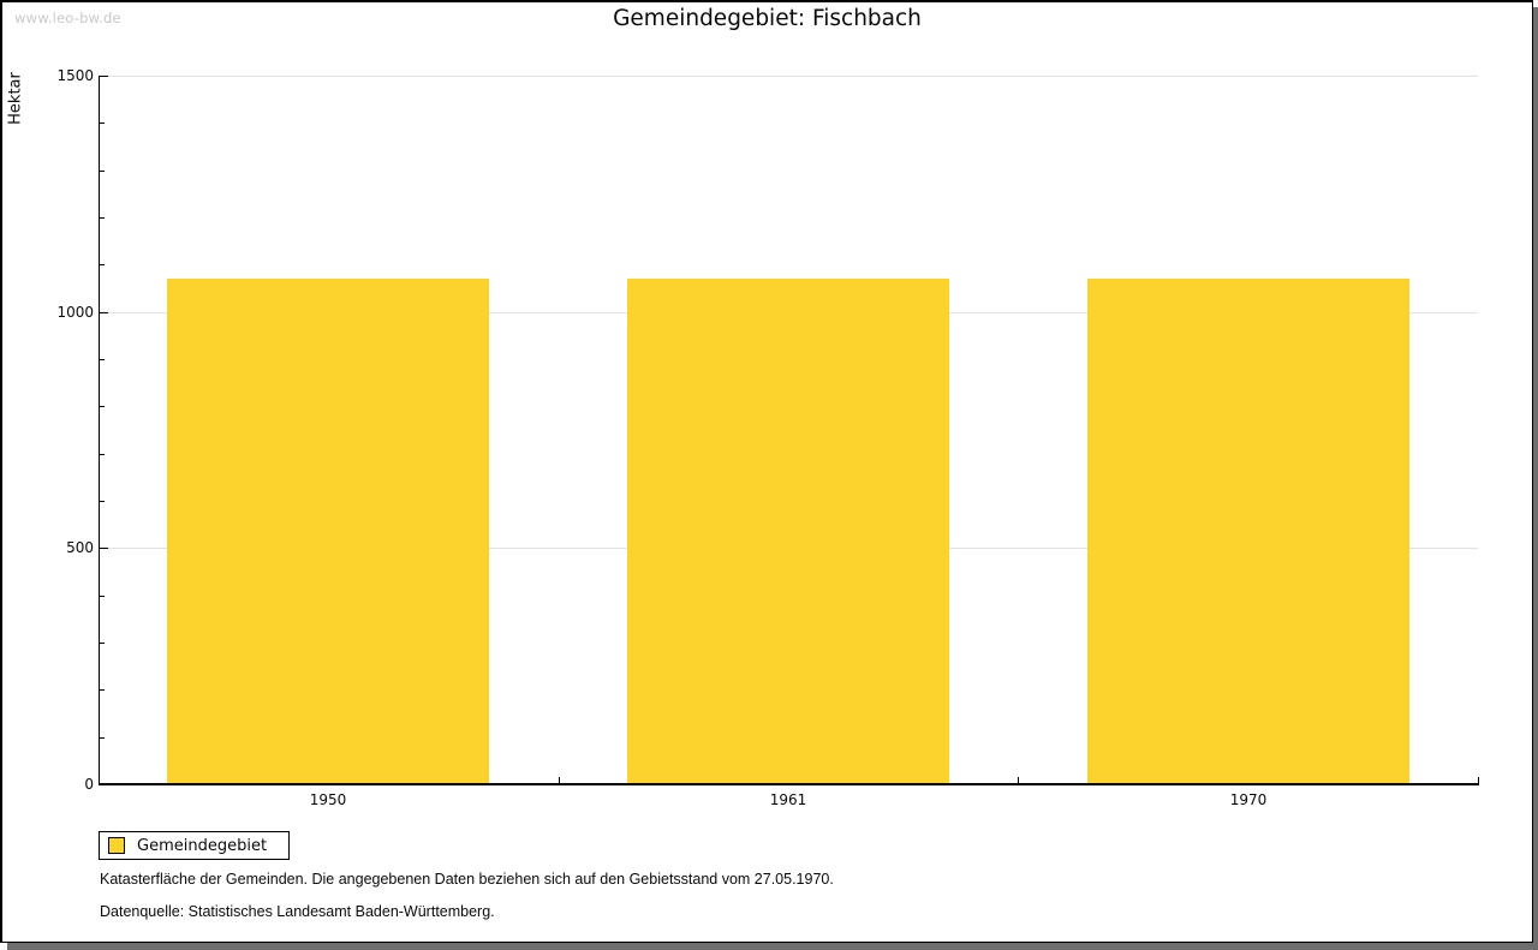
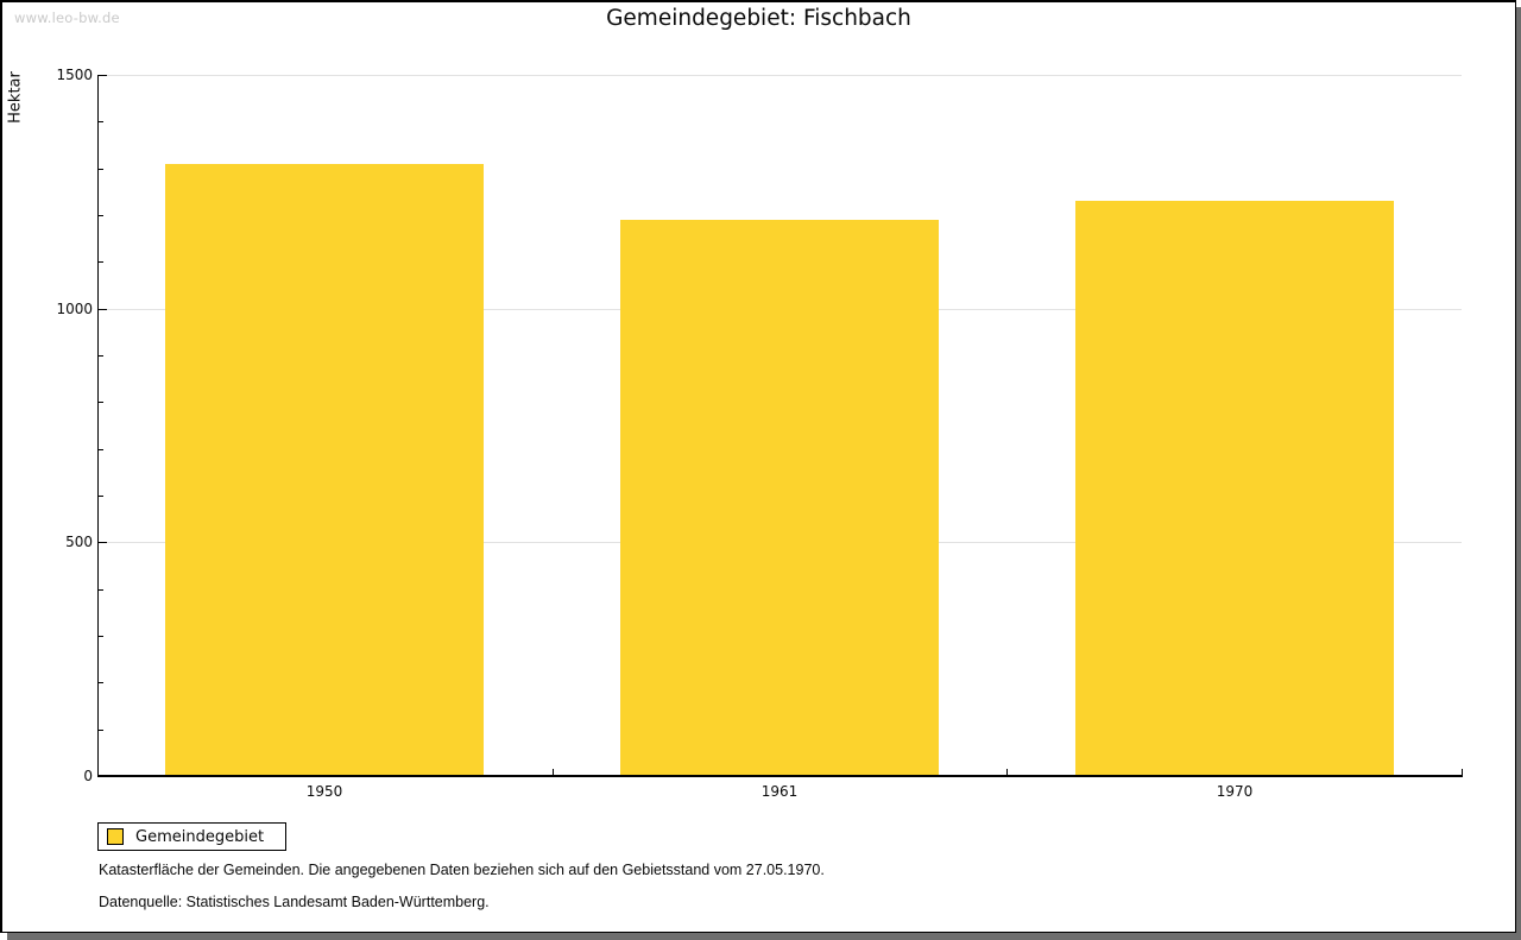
1950: 1070 -> 1310
1961: 1070 -> 1190
1970: 1070 -> 1230
